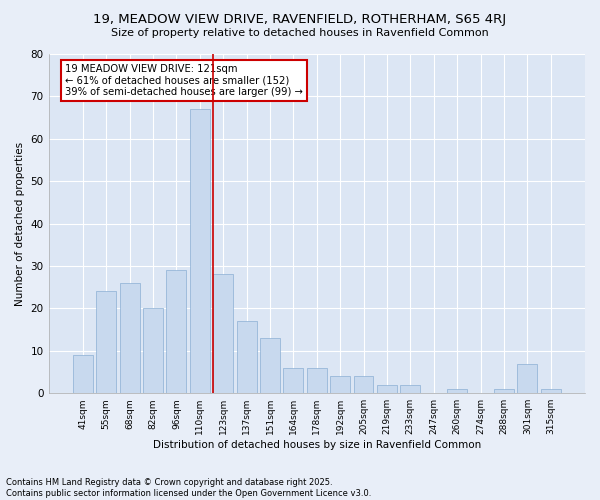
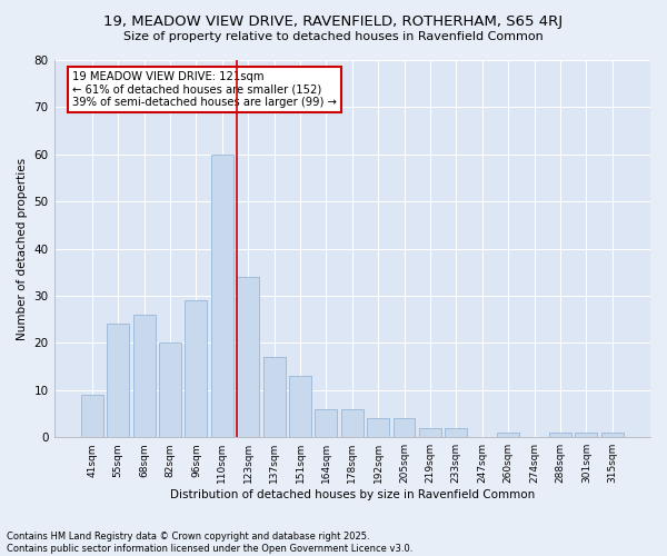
110sqm: 67 -> 60
123sqm: 28 -> 34
301sqm: 7 -> 1
